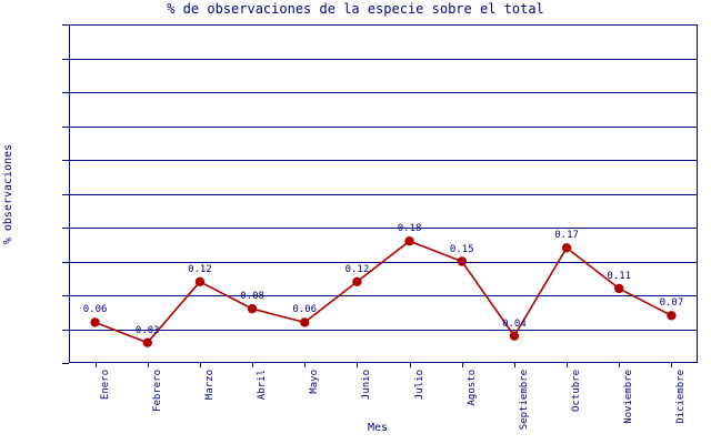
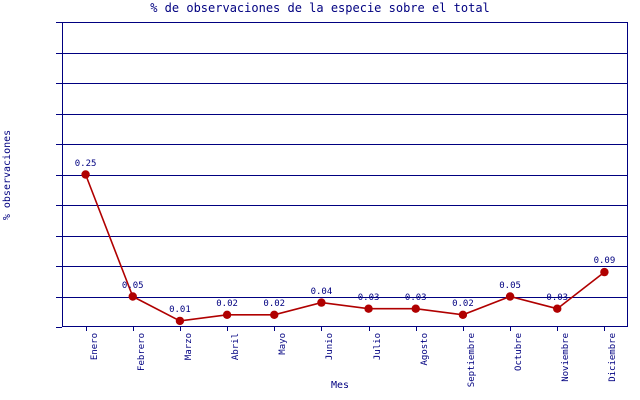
Enero: 0.06 -> 0.25
Febrero: 0.03 -> 0.05
Marzo: 0.12 -> 0.01
Abril: 0.08 -> 0.02
Mayo: 0.06 -> 0.02
Junio: 0.12 -> 0.04
Julio: 0.18 -> 0.03
Agosto: 0.15 -> 0.03
Septiembre: 0.04 -> 0.02
Octubre: 0.17 -> 0.05
Noviembre: 0.11 -> 0.03
Diciembre: 0.07 -> 0.09
